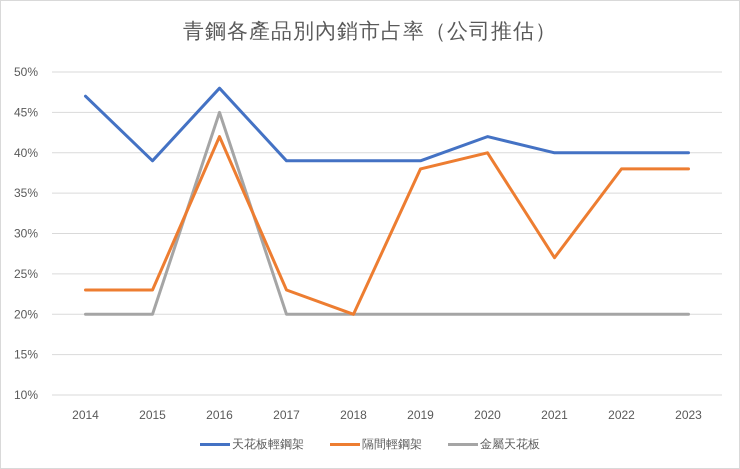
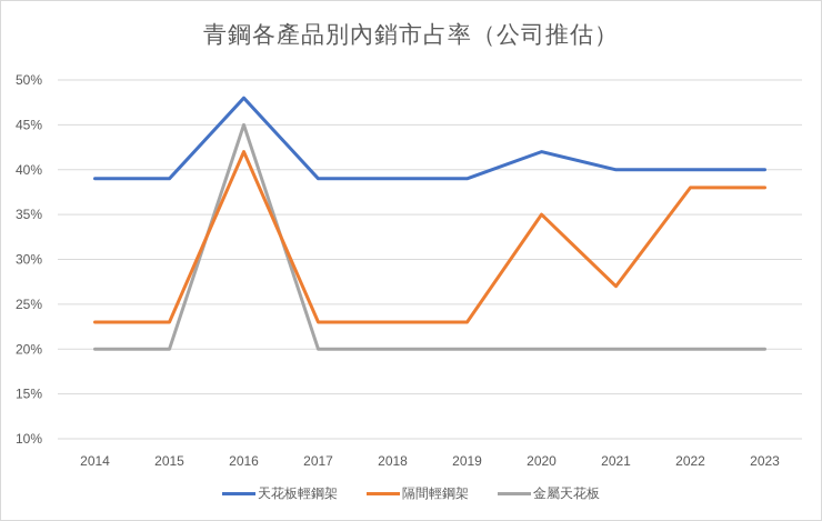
天花板輕鋼架/2014: 47% -> 39%
隔間輕鋼架/2018: 20% -> 23%
隔間輕鋼架/2019: 38% -> 23%
隔間輕鋼架/2020: 40% -> 35%
